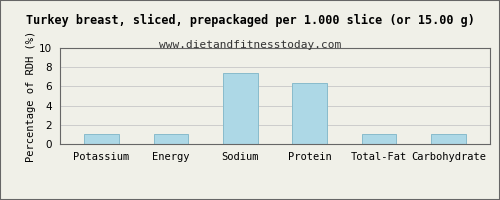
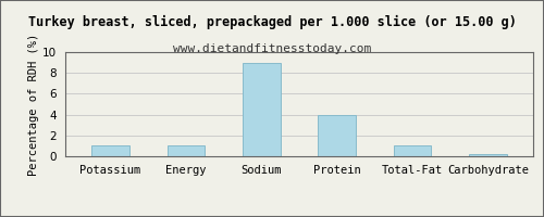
Sodium: 7.4 -> 9.0
Protein: 6.4 -> 4.0
Carbohydrate: 1.0 -> 0.2
